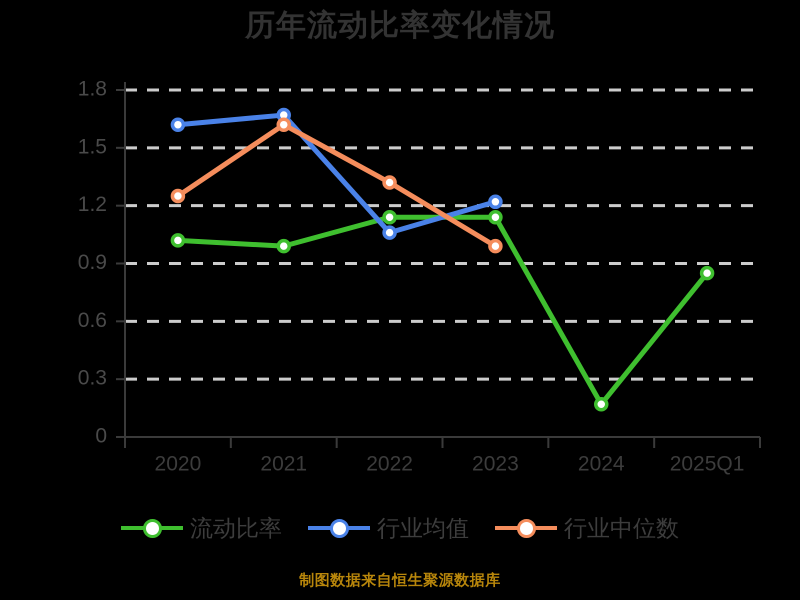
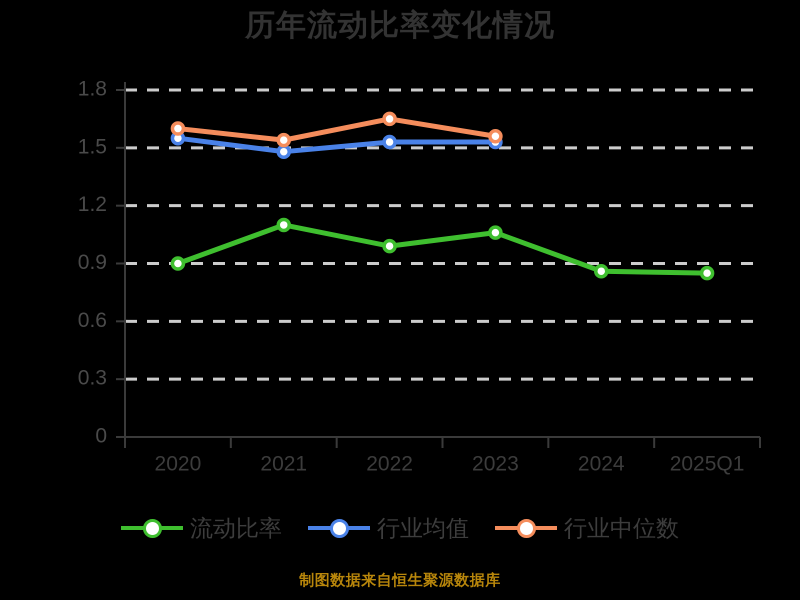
流动比率/2020: 1.02 -> 0.90
行业均值/2020: 1.62 -> 1.55
行业中位数/2020: 1.25 -> 1.60
流动比率/2021: 0.99 -> 1.10
行业均值/2021: 1.67 -> 1.48
行业中位数/2021: 1.62 -> 1.54
流动比率/2022: 1.14 -> 0.99
行业均值/2022: 1.06 -> 1.53
行业中位数/2022: 1.32 -> 1.65
流动比率/2023: 1.14 -> 1.06
行业均值/2023: 1.22 -> 1.53
行业中位数/2023: 0.99 -> 1.56
流动比率/2024: 0.17 -> 0.86
